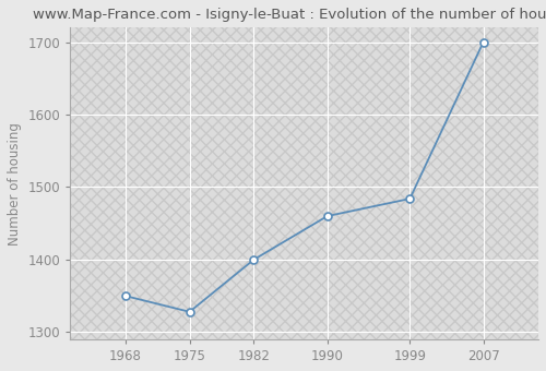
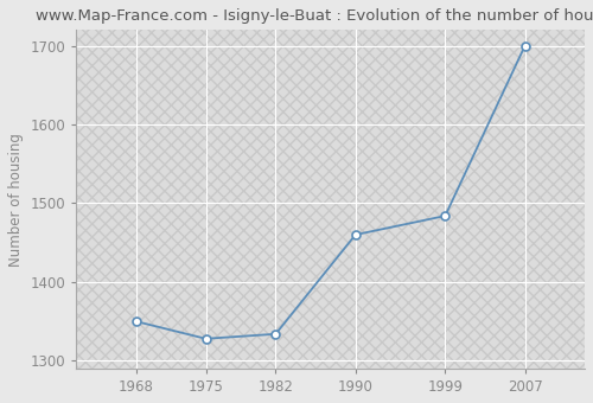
1982: 1400 -> 1334
